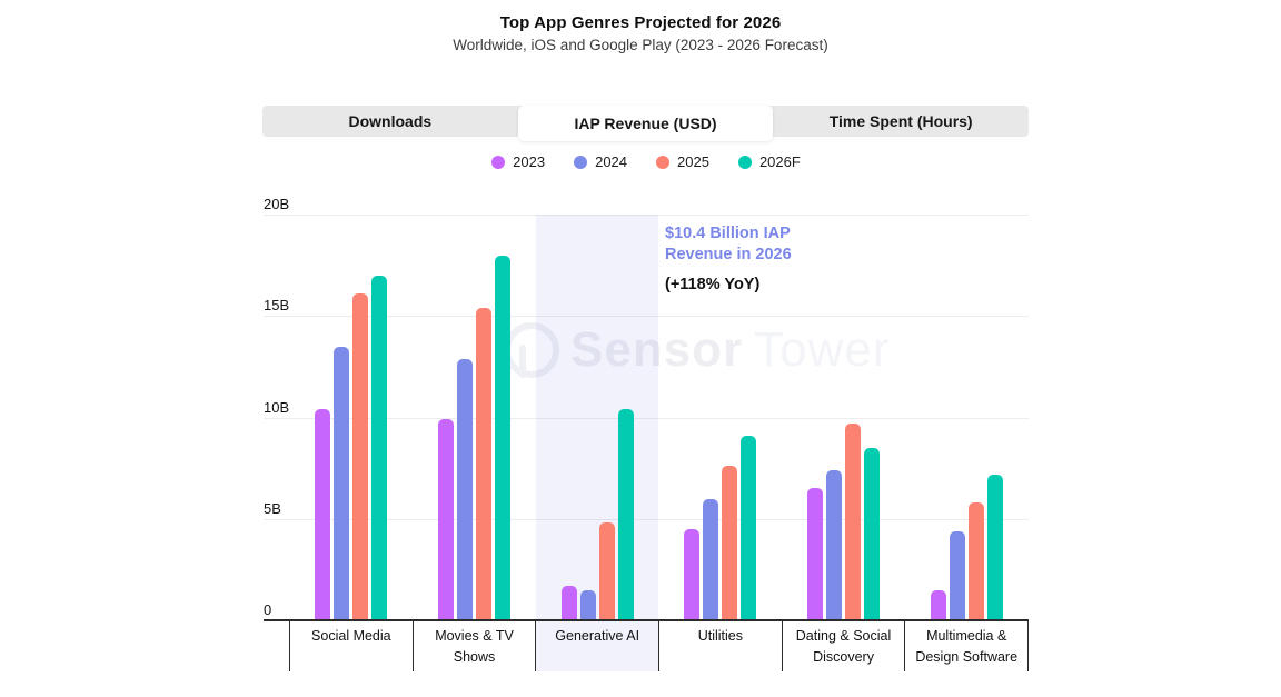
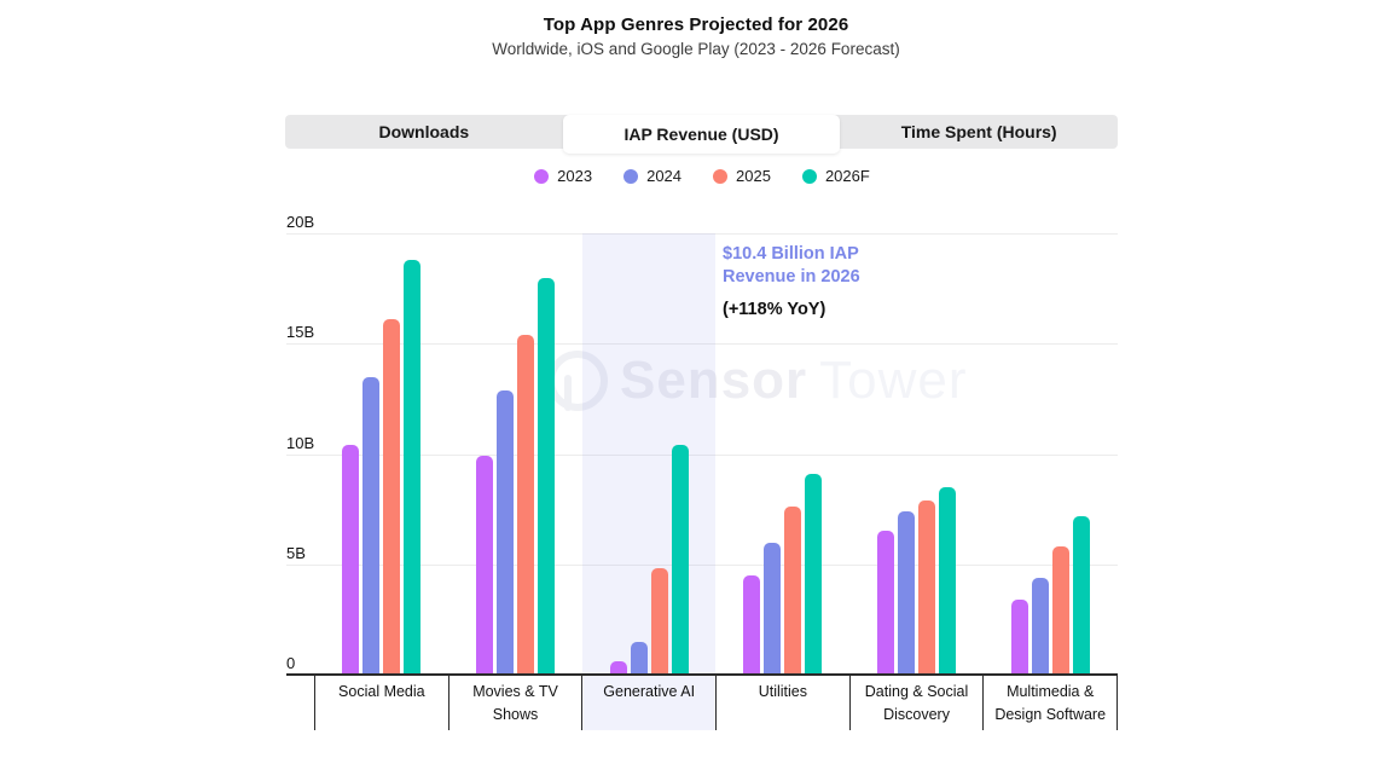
2026F/Social Media: 17.0B -> 18.8B
2023/Generative AI: 1.7B -> 0.6B
2025/Dating & Social Discovery: 9.7B -> 7.9B
2023/Multimedia & Design Software: 1.5B -> 3.4B
